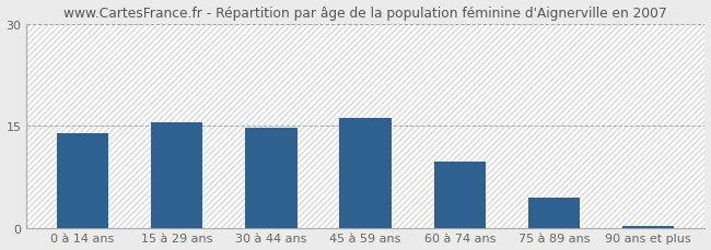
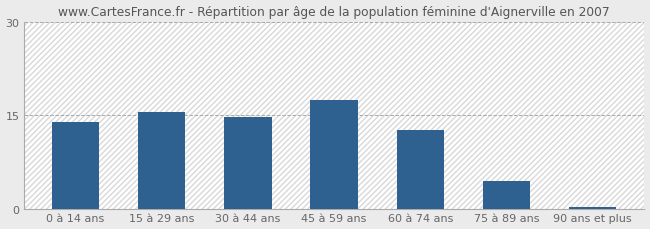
45 à 59 ans: 16.2 -> 17.5
60 à 74 ans: 9.8 -> 12.7
